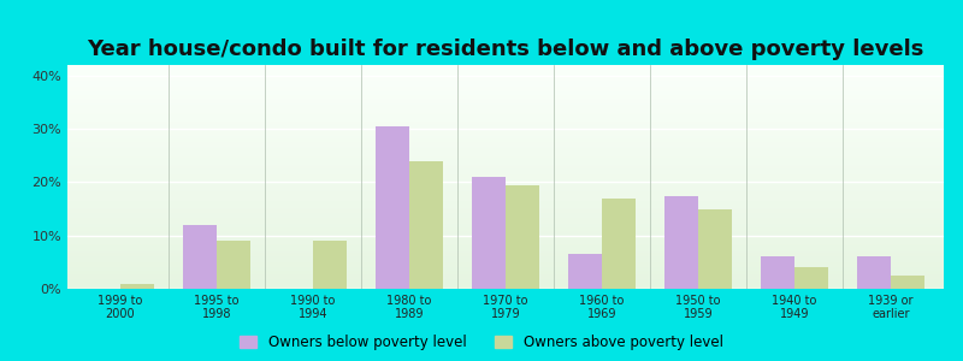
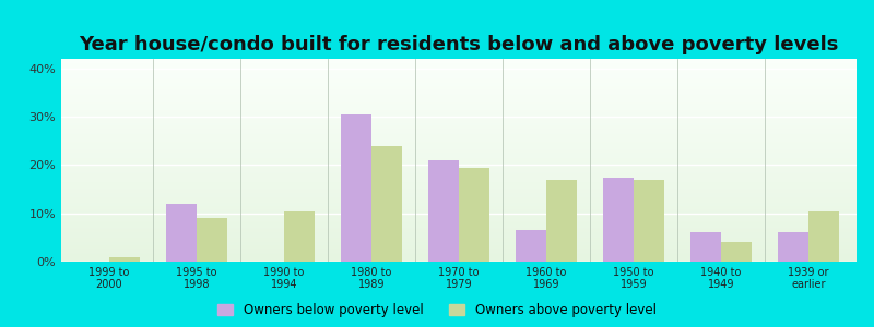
Owners above poverty level/1990 to 1994: 9.0% -> 10.5%
Owners above poverty level/1950 to 1959: 15.0% -> 17.0%
Owners above poverty level/1939 or earlier: 2.5% -> 10.5%
